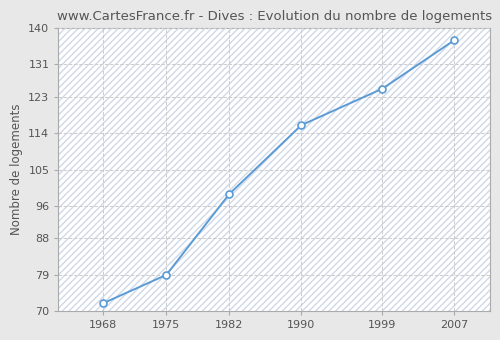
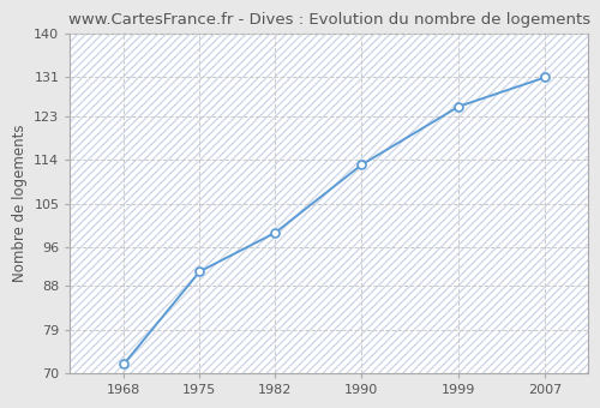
1975: 79 -> 91
1990: 116 -> 113
2007: 137 -> 131
